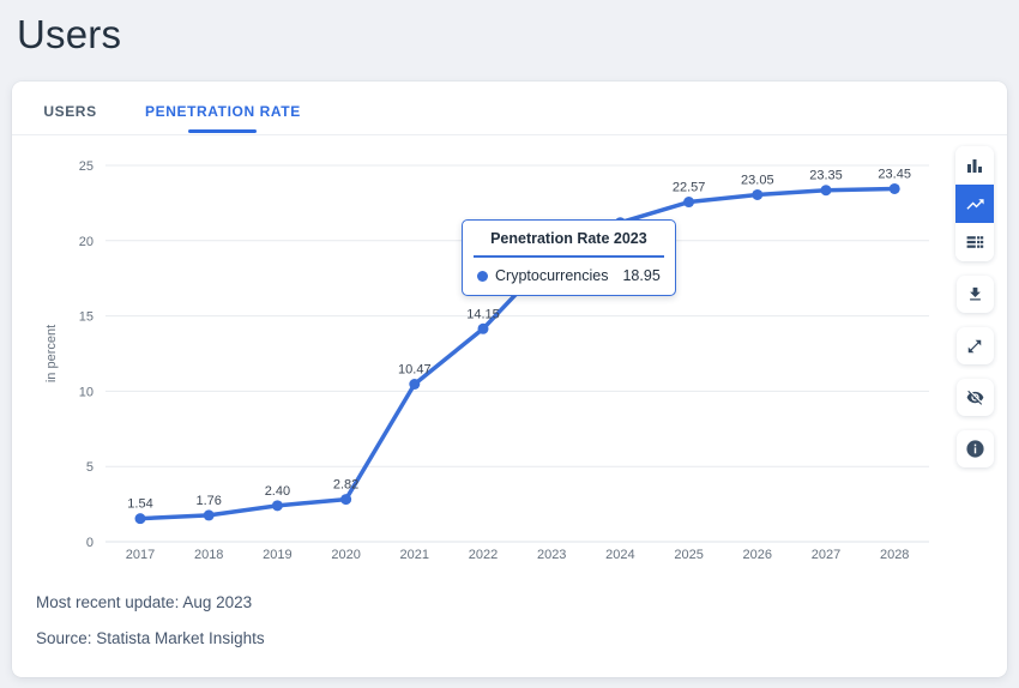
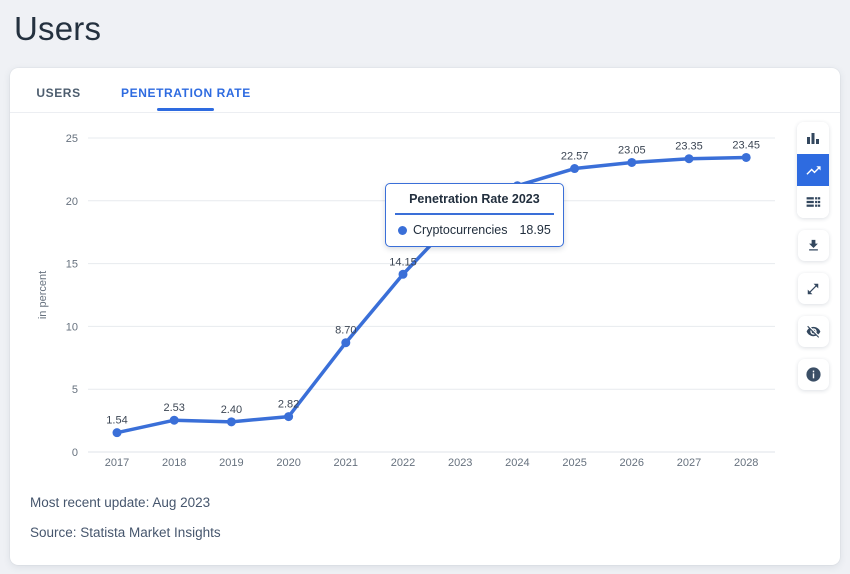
2018: 1.76 -> 2.53
2021: 10.47 -> 8.70
